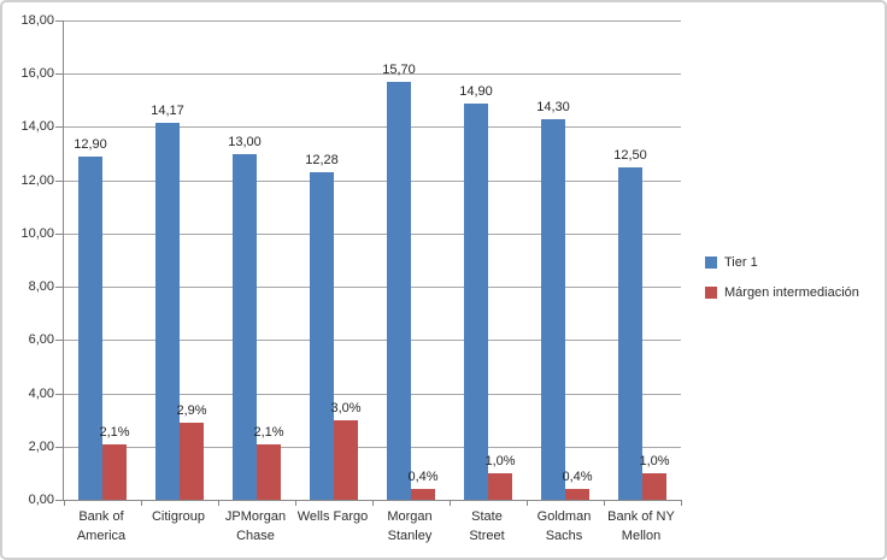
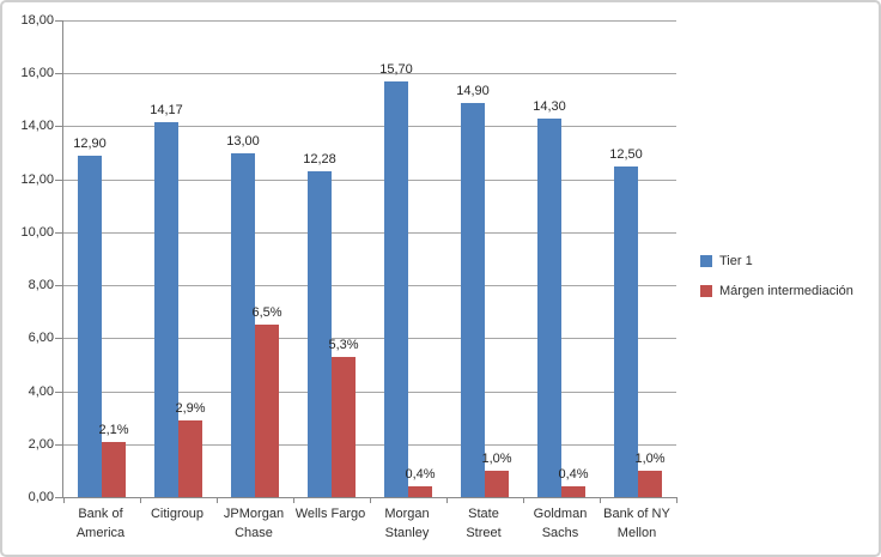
Márgen intermediación/JPMorgan Chase: 2,1% -> 6,5%
Márgen intermediación/Wells Fargo: 3,0% -> 5,3%
